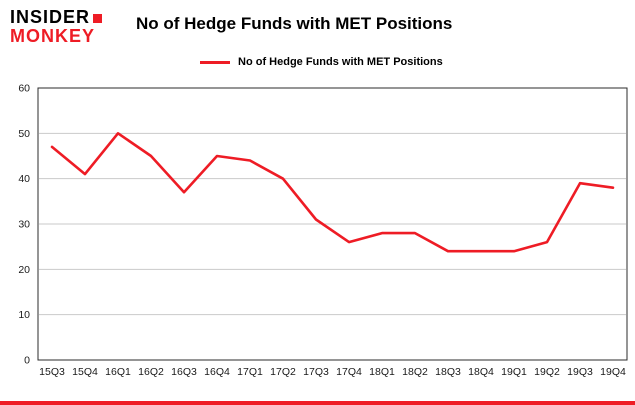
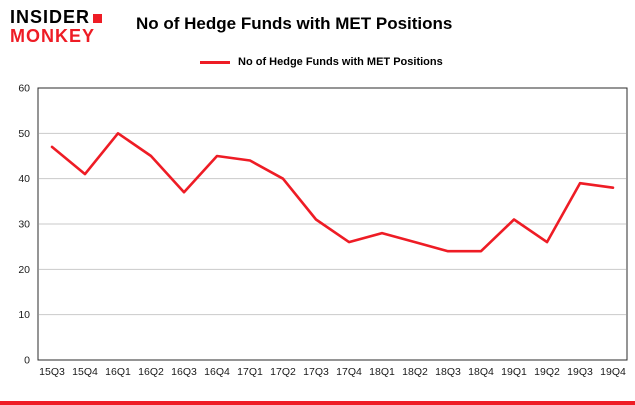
18Q2: 28 -> 26
19Q1: 24 -> 31
